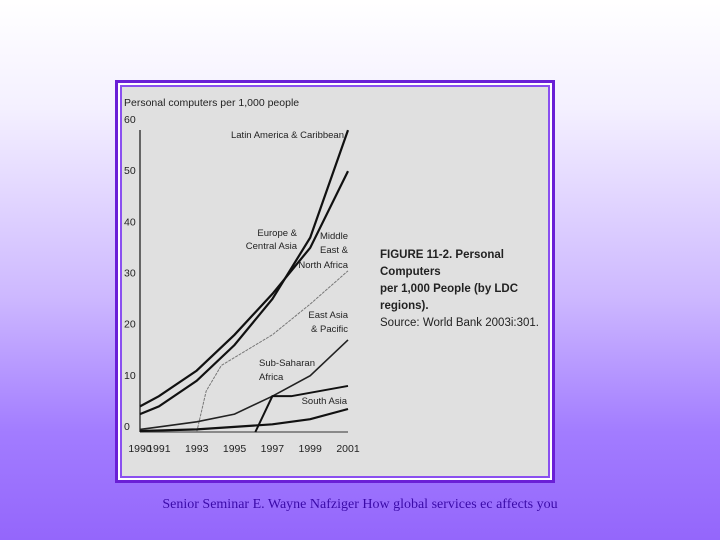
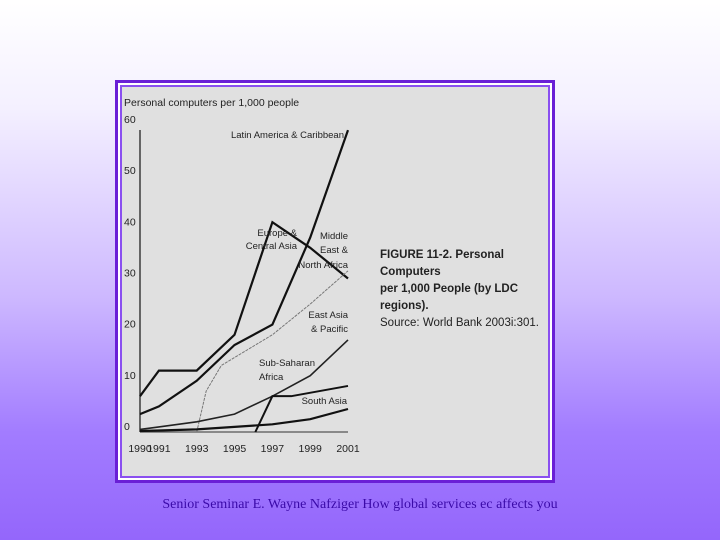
Europe & Central Asia/1990: 5 -> 7
Europe & Central Asia/1991: 7 -> 12
Latin America & Caribbean/1997: 26 -> 21
Europe & Central Asia/1997: 27 -> 41
Sub-Saharan Africa/1997: 7 -> 5
Middle East & North Africa/1999: 25 -> 8
Europe & Central Asia/2001: 51 -> 30
Sub-Saharan Africa/2001: 9 -> 11
